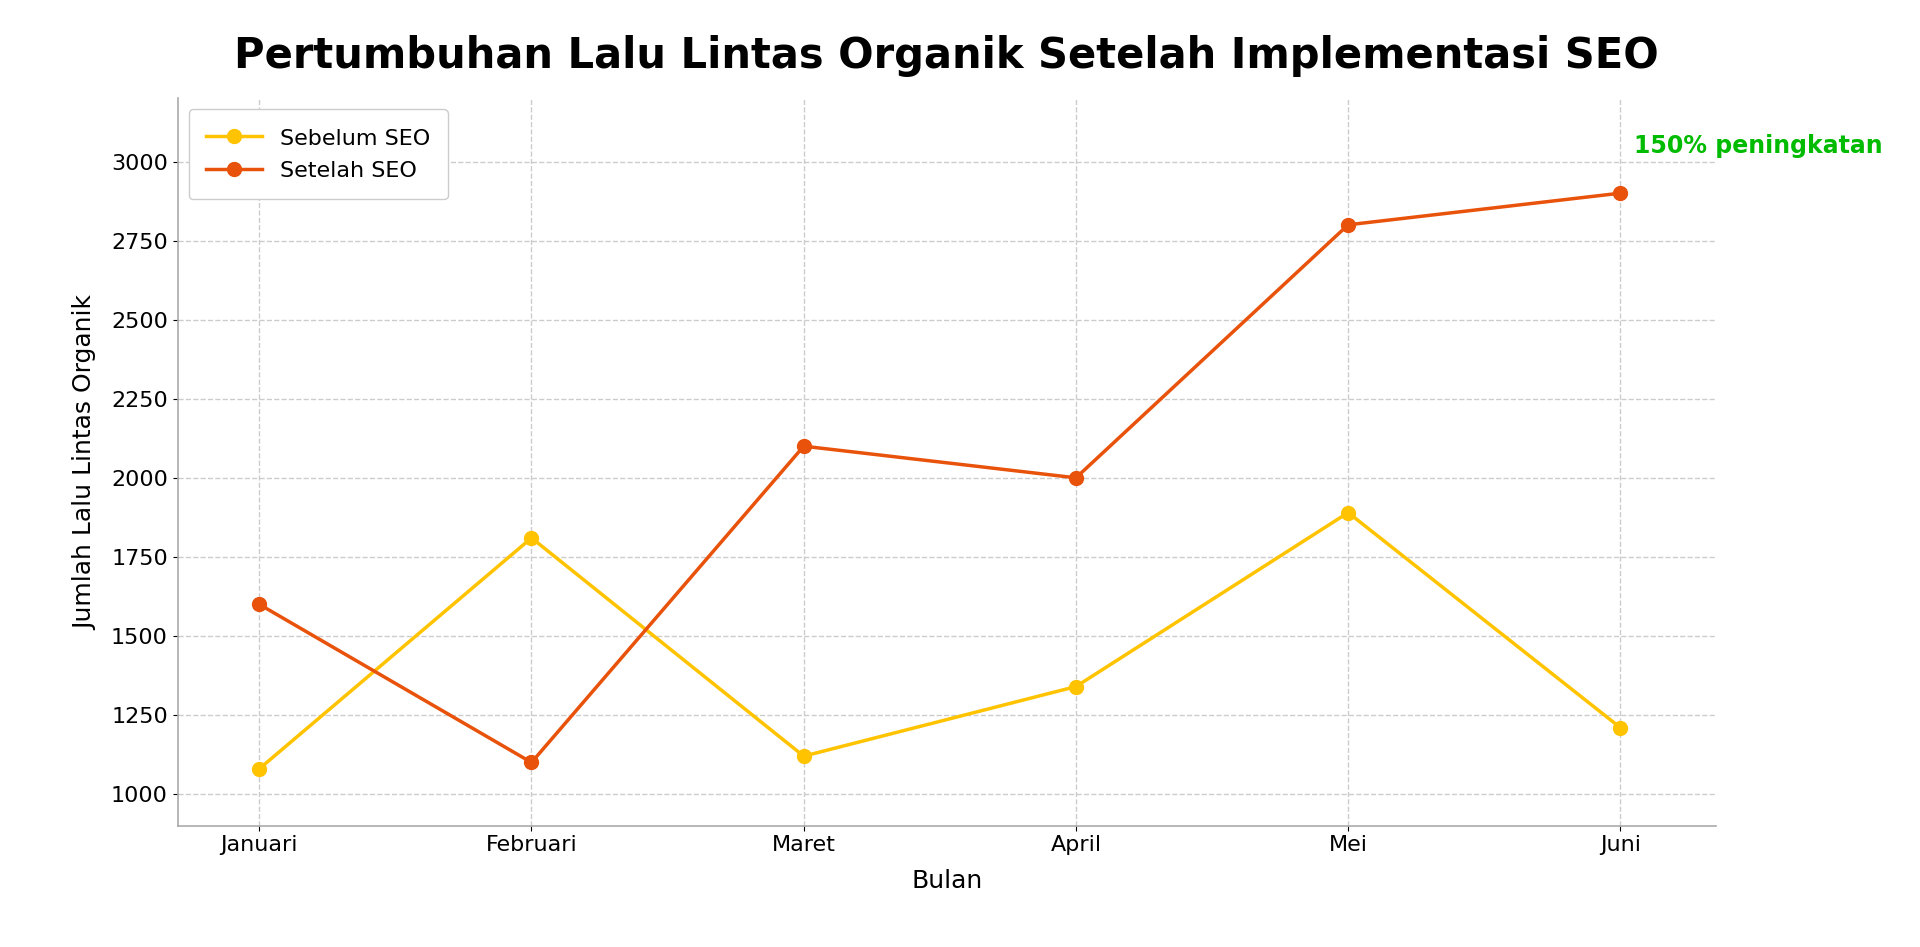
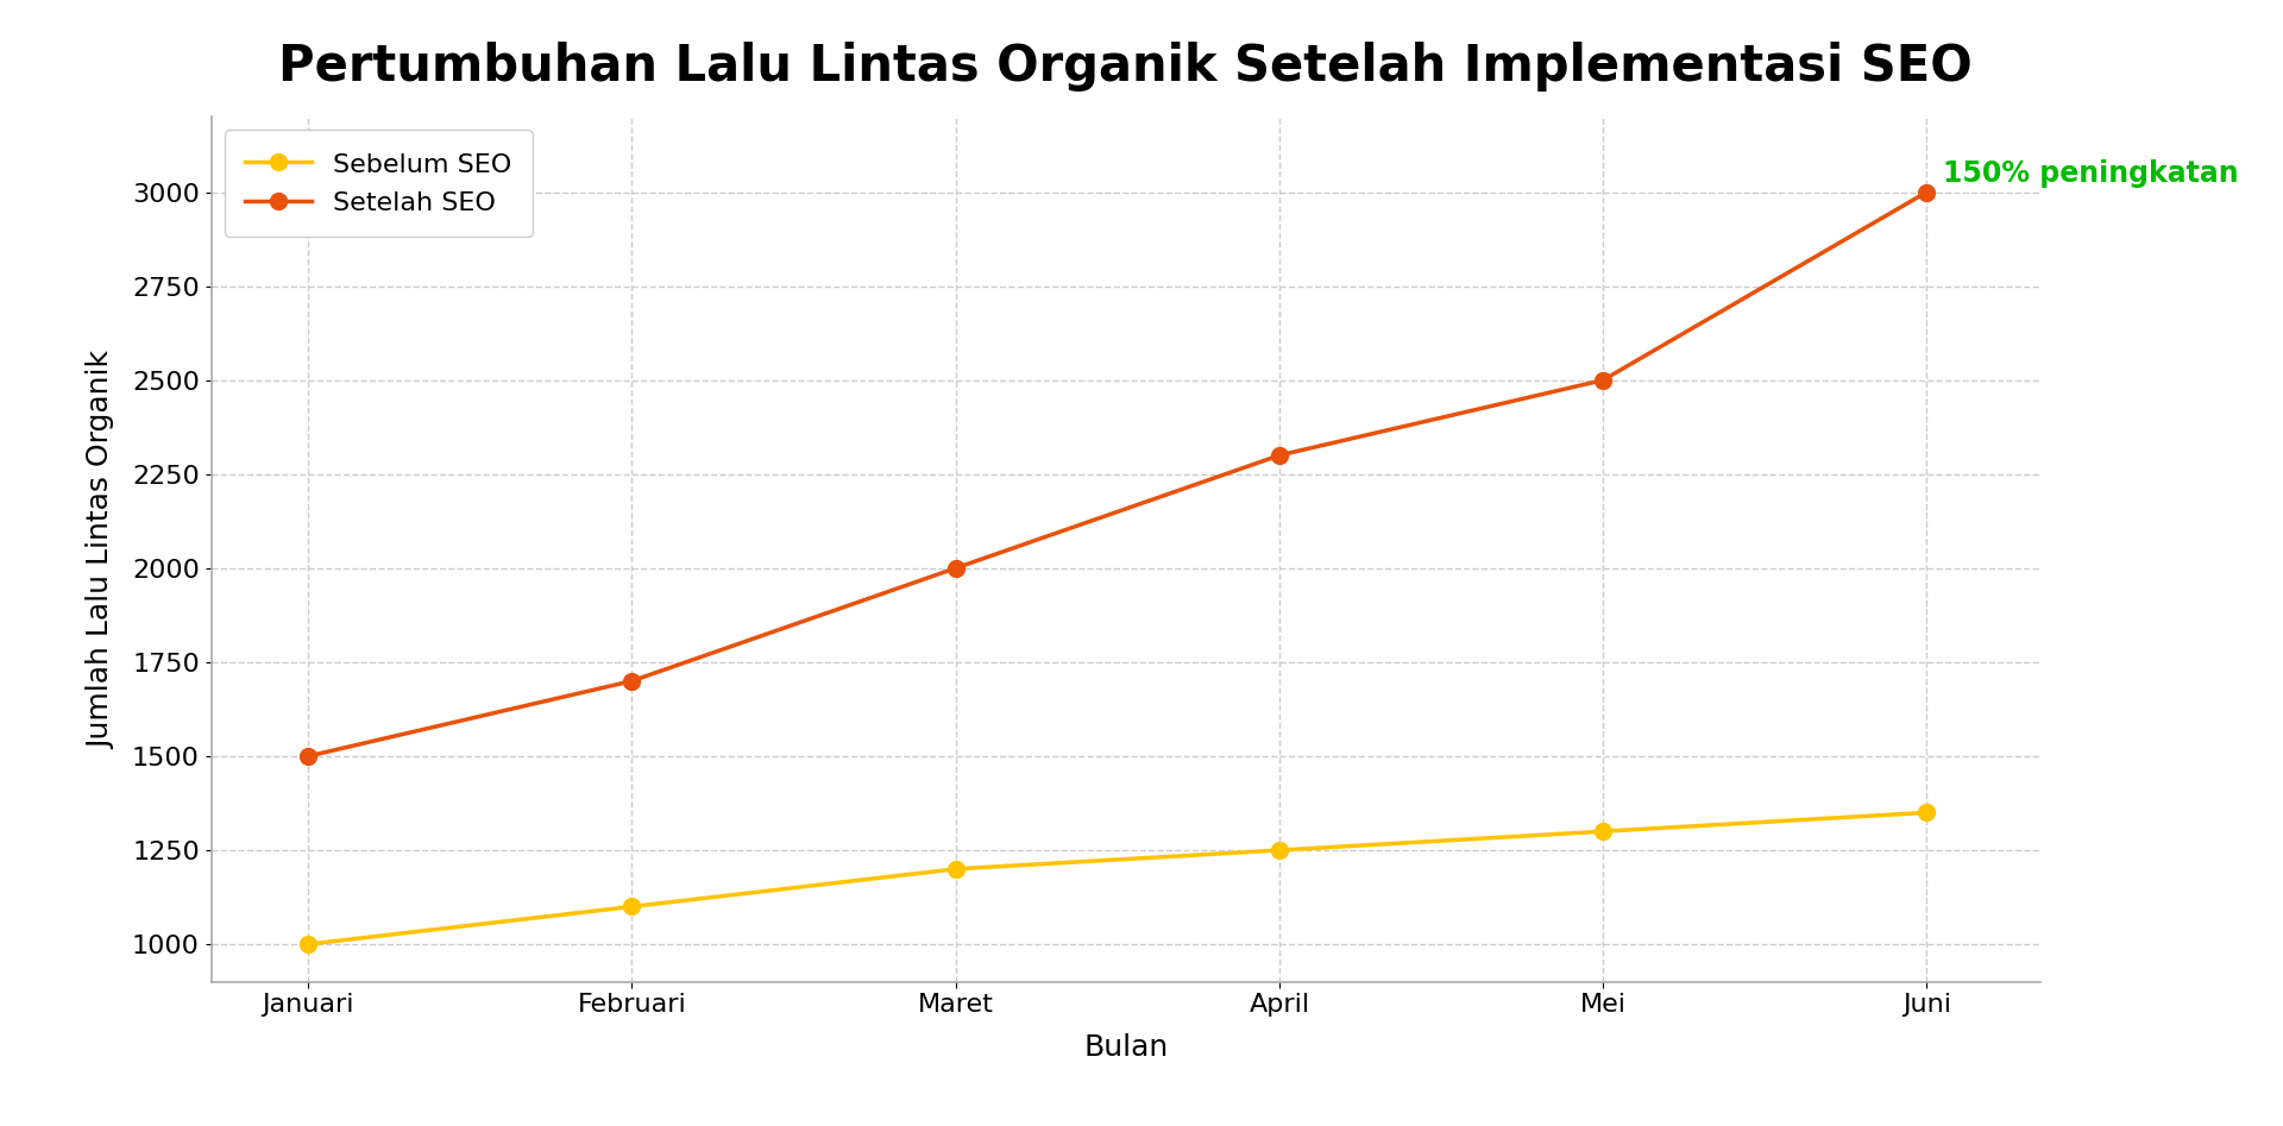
Sebelum SEO/Januari: 1080 -> 1000
Setelah SEO/Januari: 1600 -> 1500
Sebelum SEO/Februari: 1810 -> 1100
Setelah SEO/Februari: 1100 -> 1700
Sebelum SEO/Maret: 1120 -> 1200
Setelah SEO/Maret: 2100 -> 2000
Sebelum SEO/April: 1340 -> 1250
Setelah SEO/April: 2000 -> 2300
Sebelum SEO/Mei: 1890 -> 1300
Setelah SEO/Mei: 2800 -> 2500
Sebelum SEO/Juni: 1210 -> 1350
Setelah SEO/Juni: 2900 -> 3000
